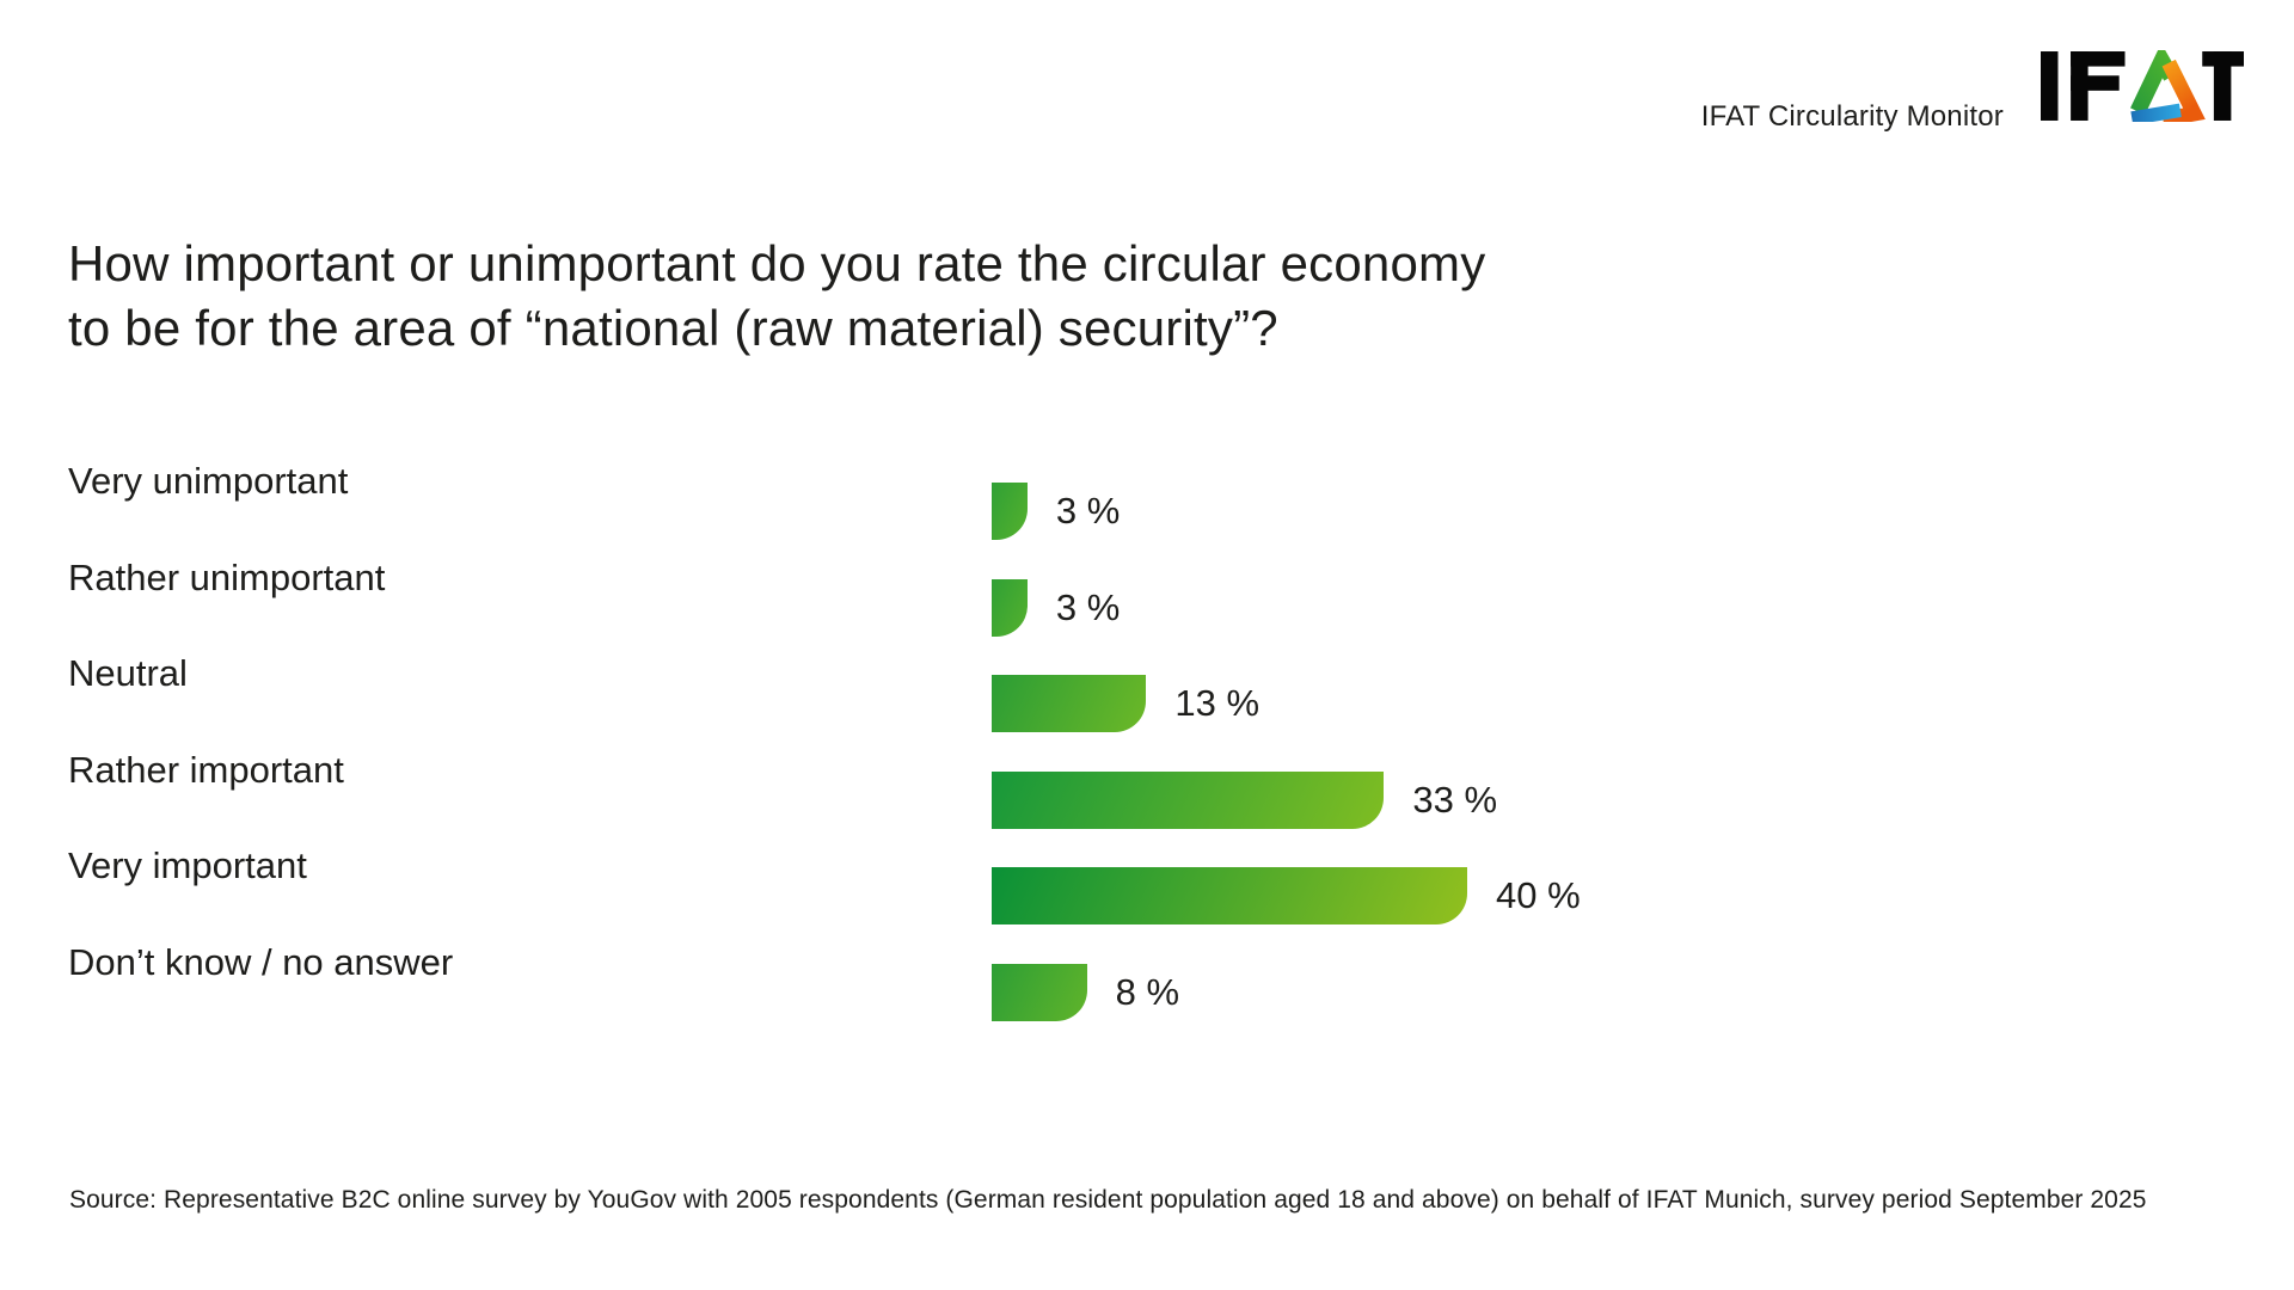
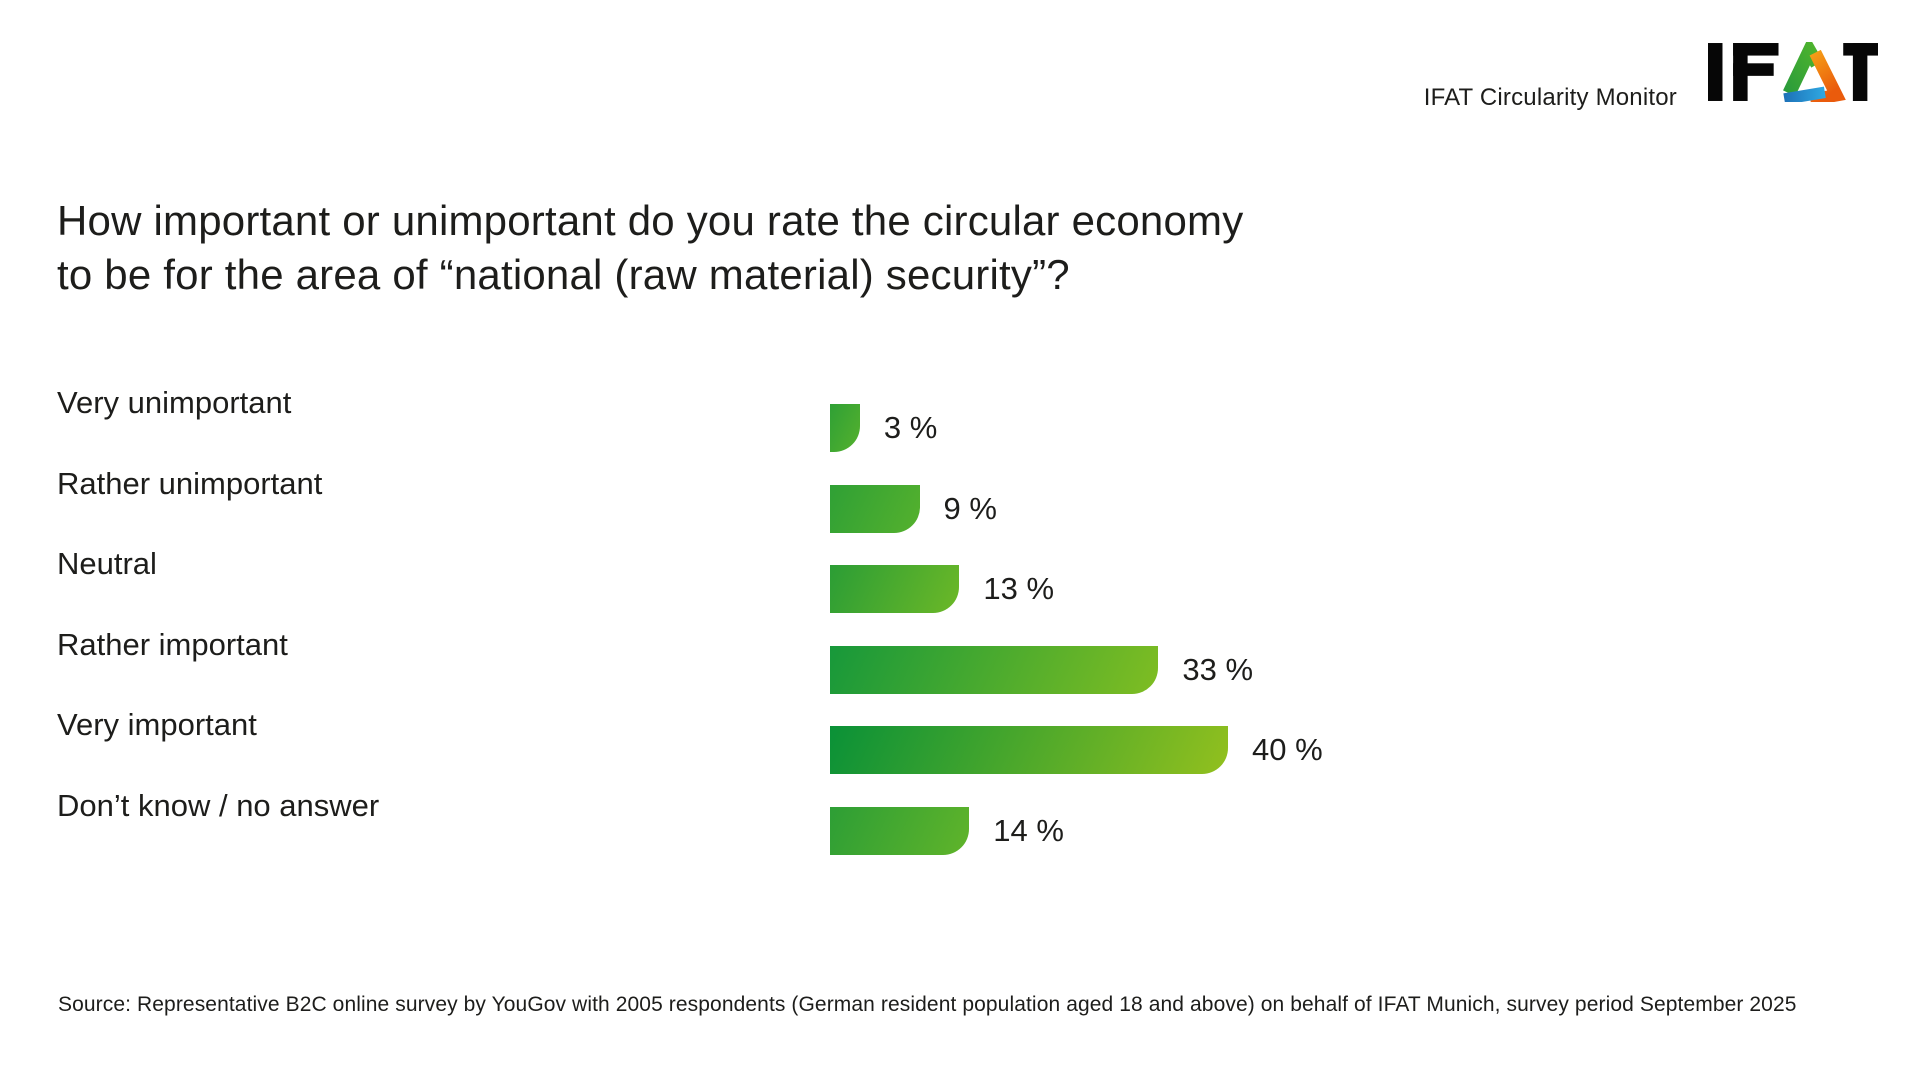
Rather unimportant: 3 -> 9
Don’t know / no answer: 8 -> 14
